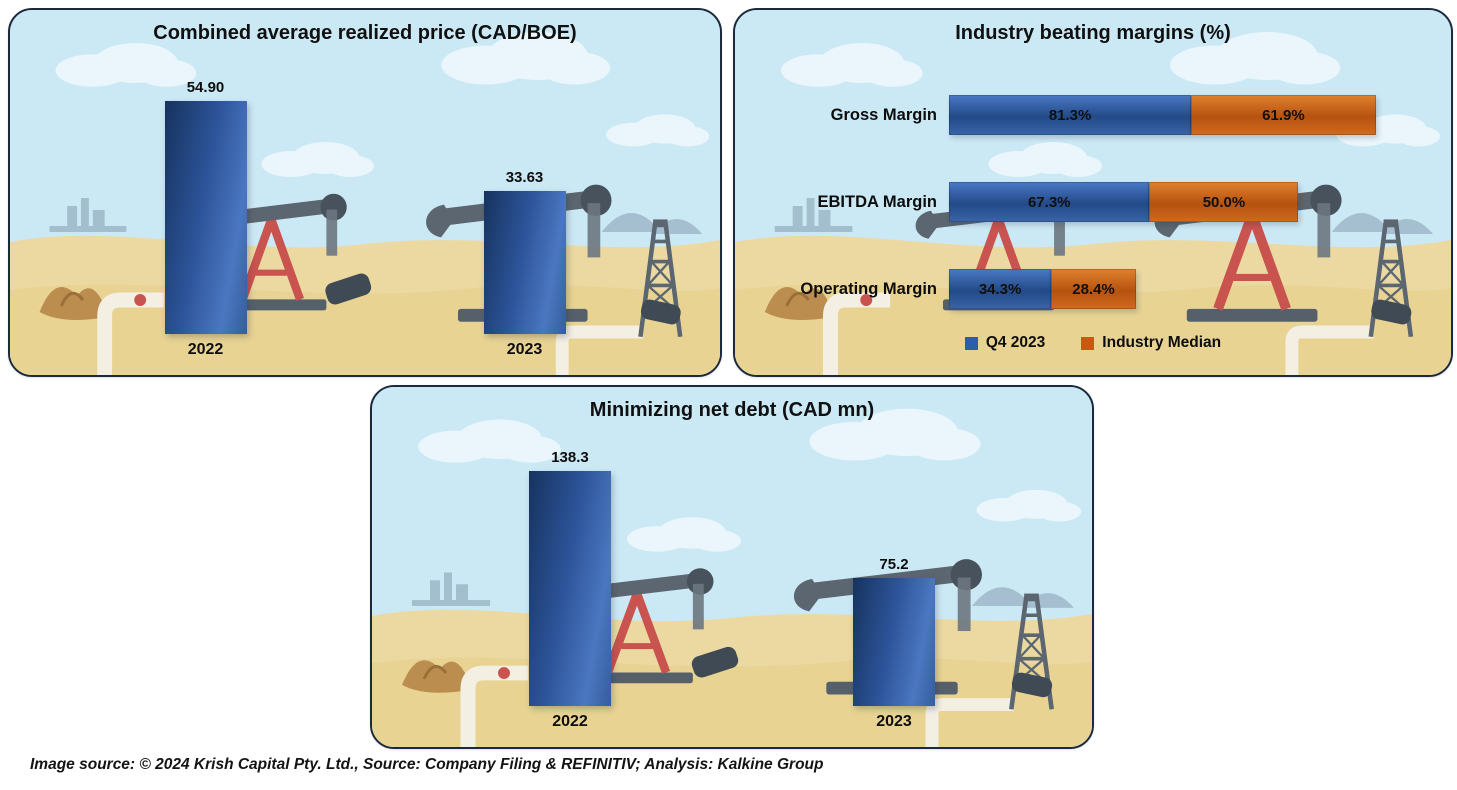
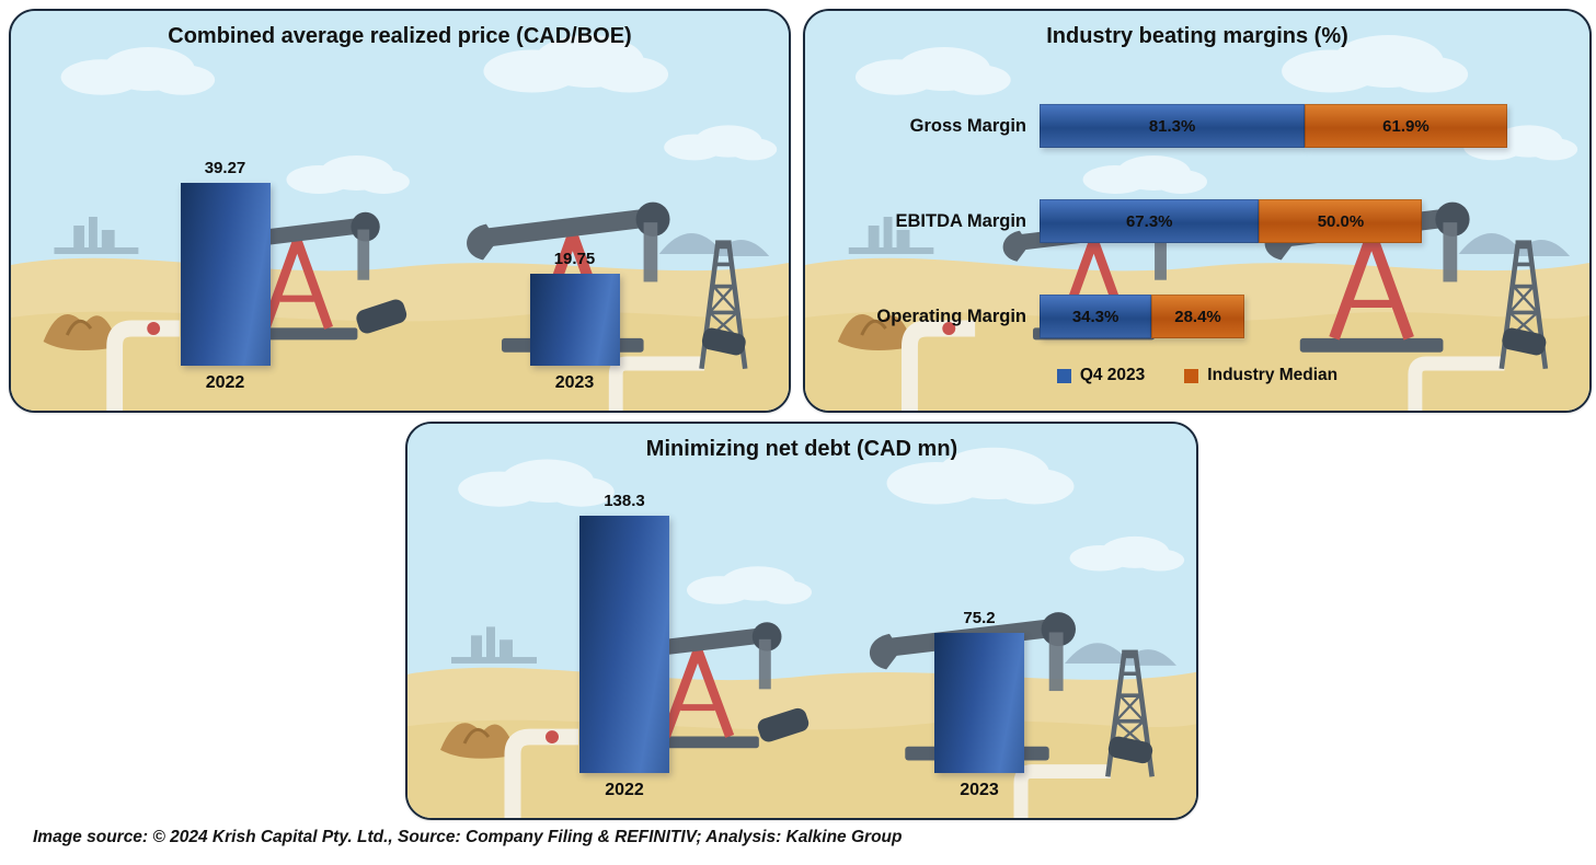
Combined average realized price (CAD/BOE)/2022: 54.90 -> 39.27
Combined average realized price (CAD/BOE)/2023: 33.63 -> 19.75
